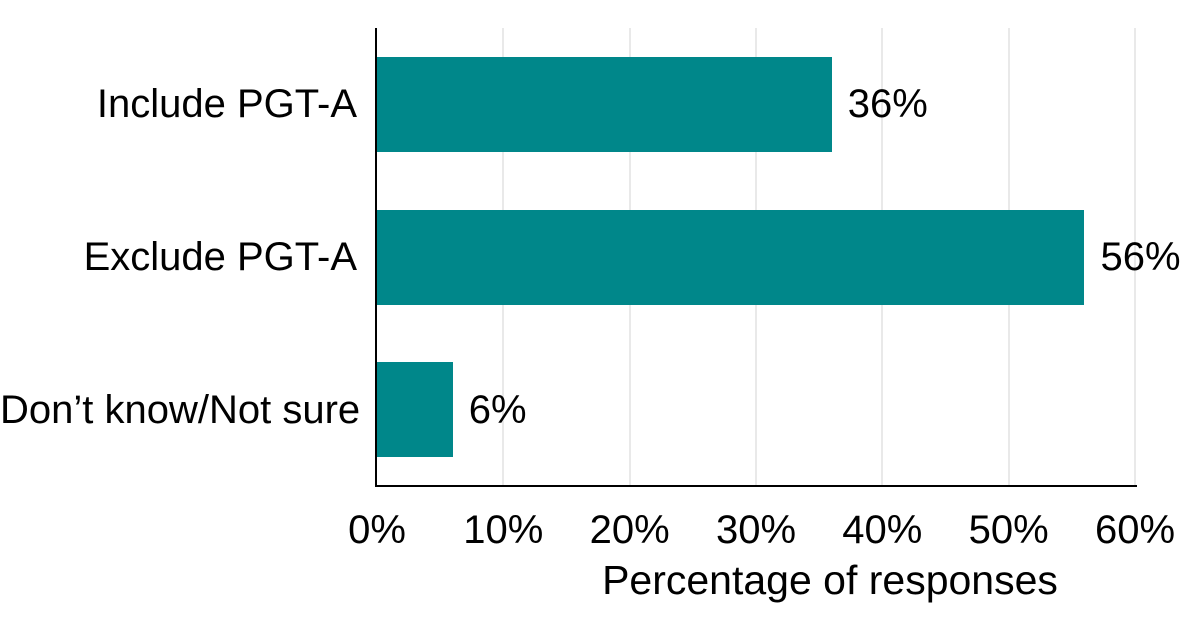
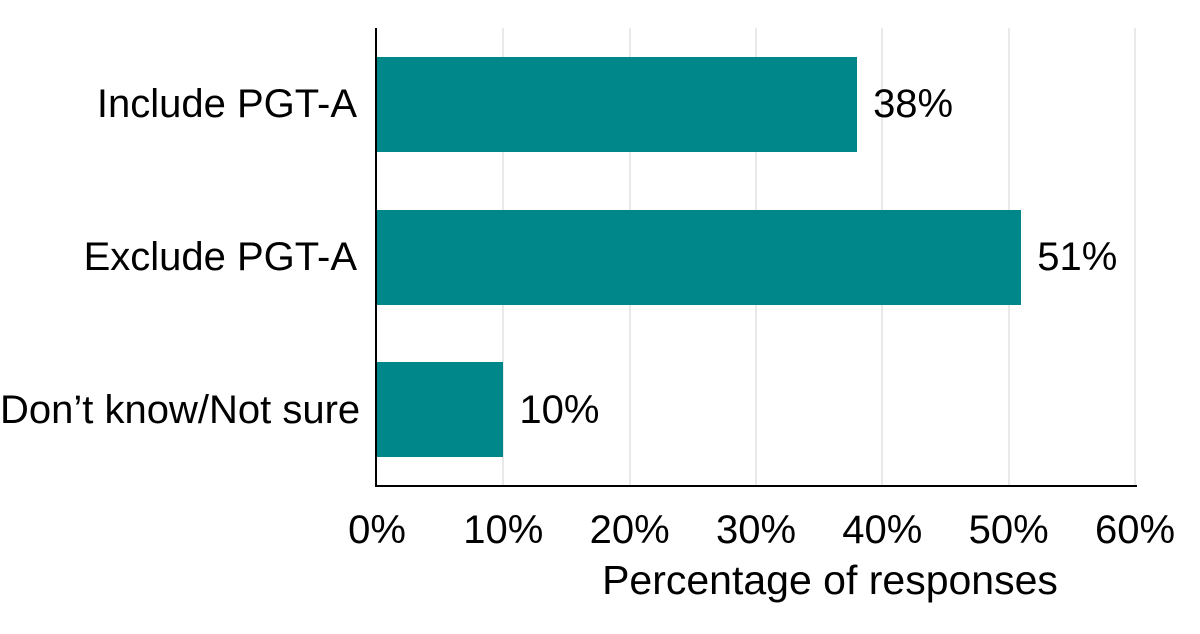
Include PGT-A: 36% -> 38%
Exclude PGT-A: 56% -> 51%
Don’t know/Not sure: 6% -> 10%
